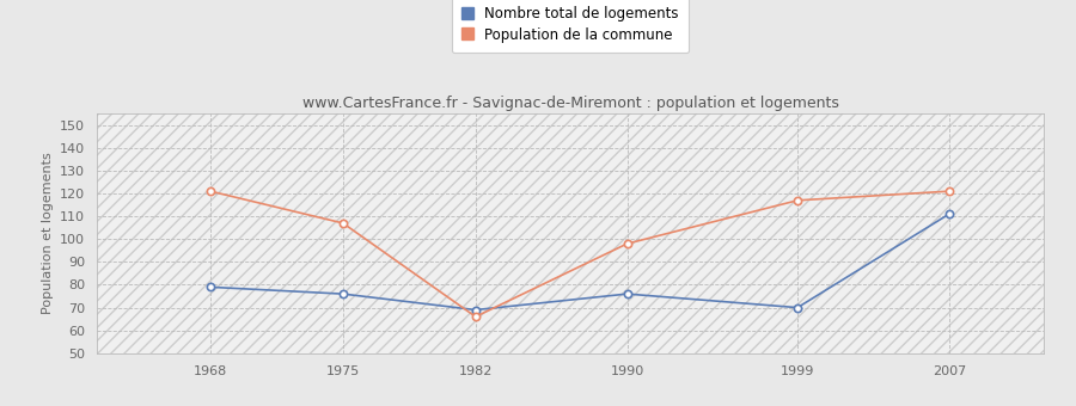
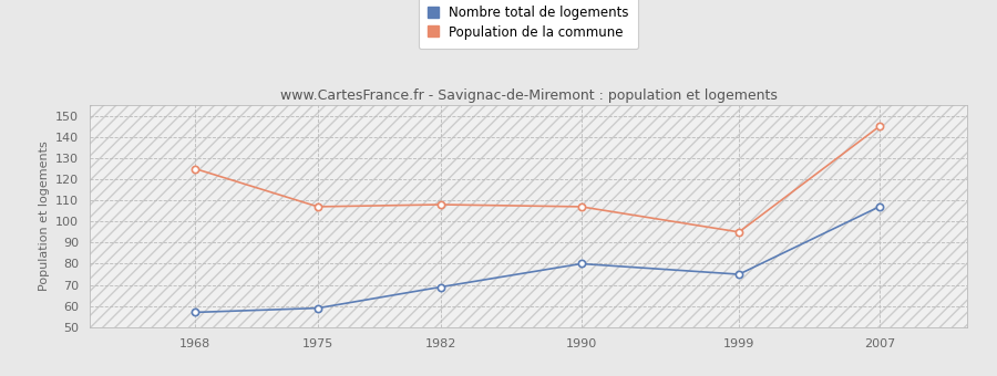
Nombre total de logements/1968: 79 -> 57
Population de la commune/1968: 121 -> 125
Nombre total de logements/1975: 76 -> 59
Population de la commune/1982: 66 -> 108
Nombre total de logements/1990: 76 -> 80
Population de la commune/1990: 98 -> 107
Nombre total de logements/1999: 70 -> 75
Population de la commune/1999: 117 -> 95
Nombre total de logements/2007: 111 -> 107
Population de la commune/2007: 121 -> 145
